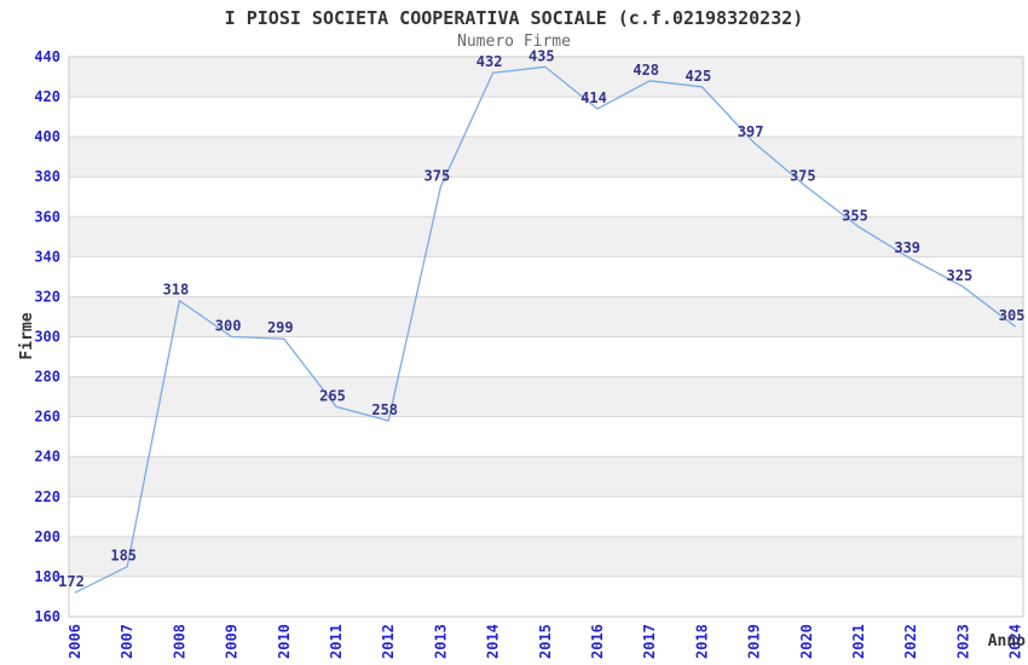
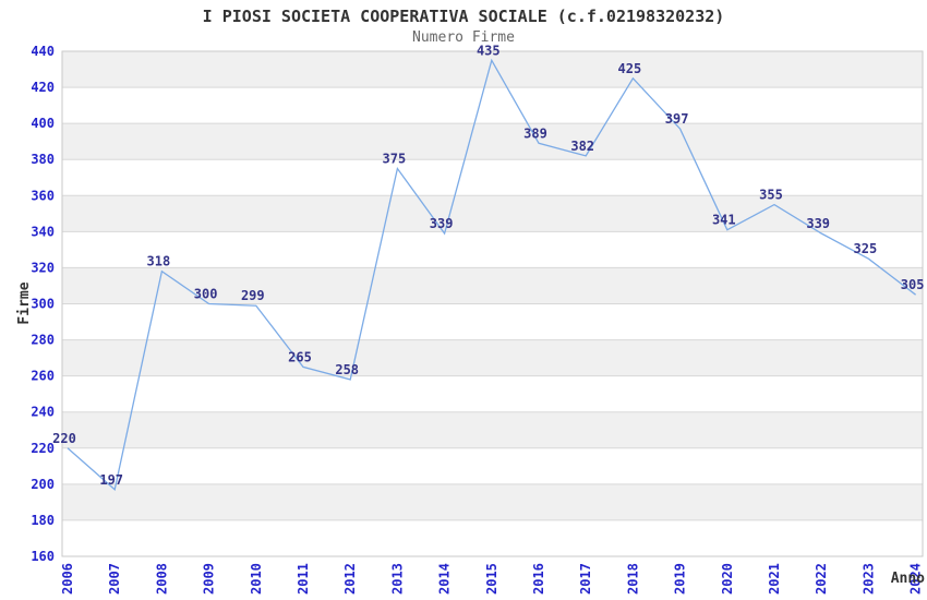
2006: 172 -> 220
2007: 185 -> 197
2014: 432 -> 339
2016: 414 -> 389
2017: 428 -> 382
2020: 375 -> 341
